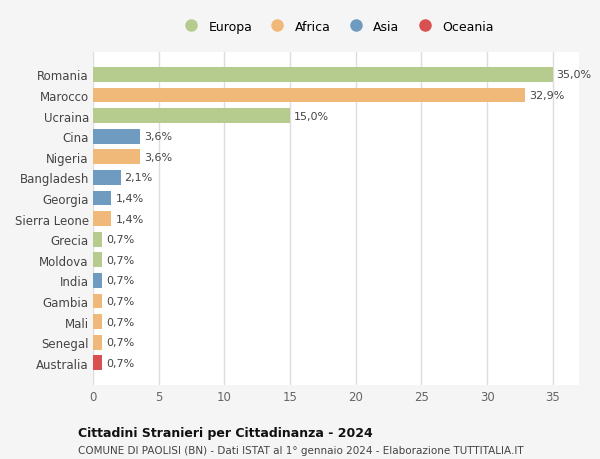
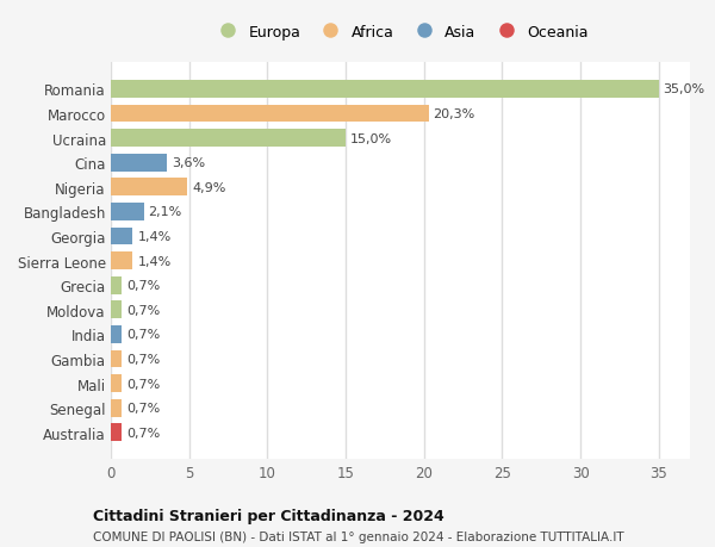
Marocco: 32,9% -> 20,3%
Nigeria: 3,6% -> 4,9%
